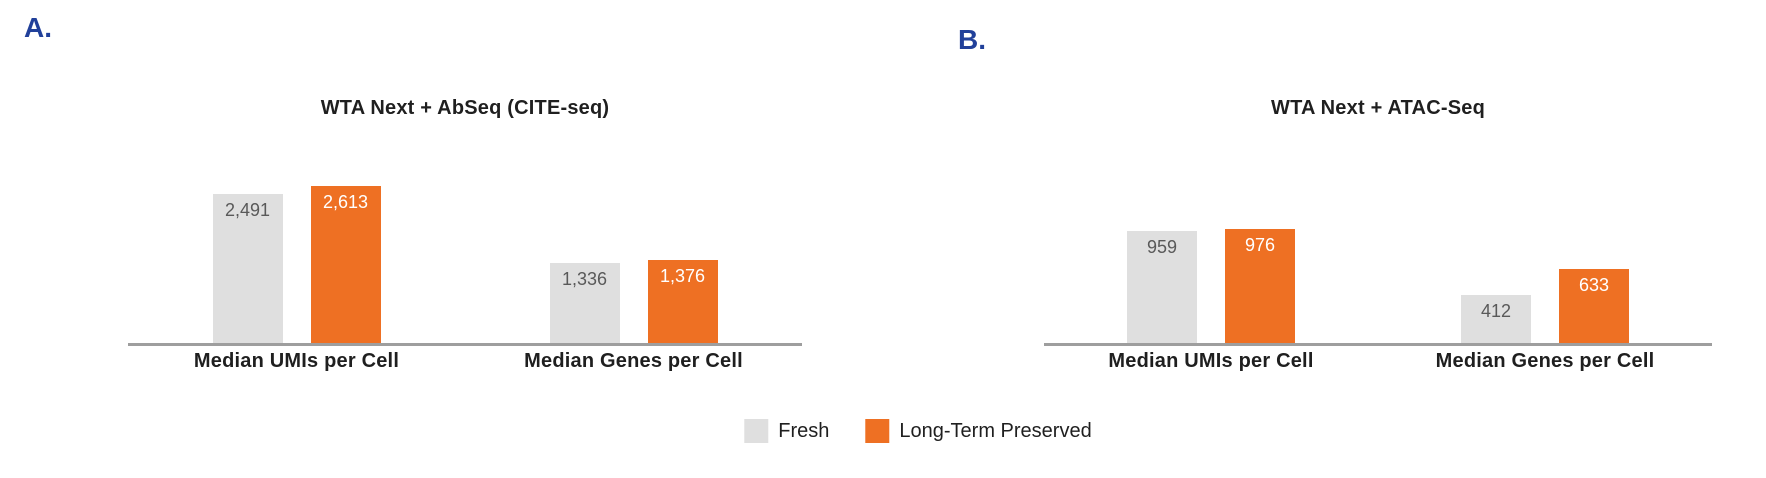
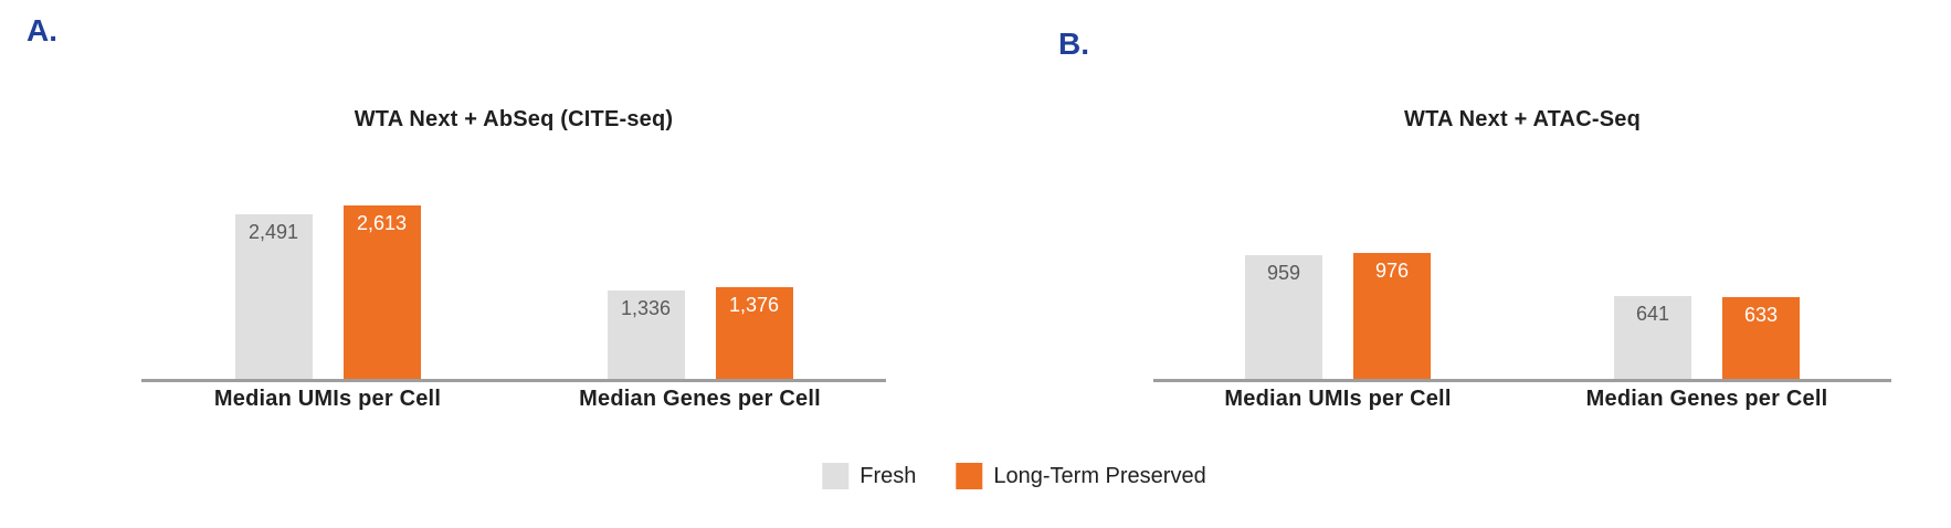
WTA Next + ATAC-Seq/Fresh/Median Genes per Cell: 412 -> 641
